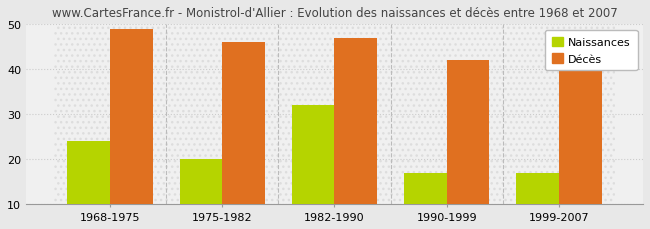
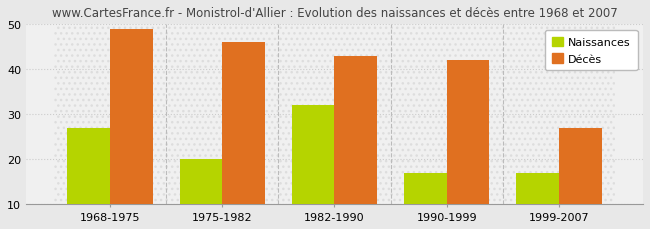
Naissances/1968-1975: 24 -> 27
Décès/1982-1990: 47 -> 43
Décès/1999-2007: 40 -> 27
